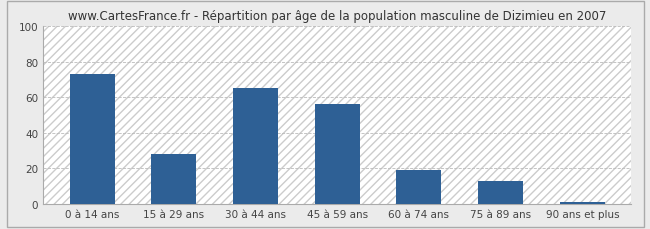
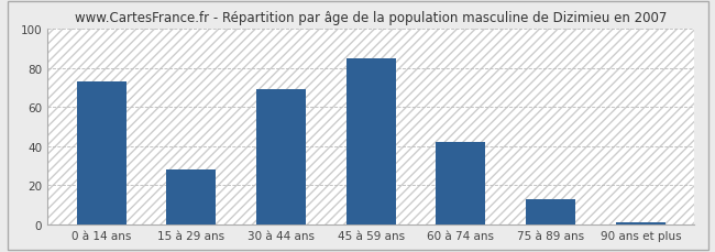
30 à 44 ans: 65 -> 69
45 à 59 ans: 56 -> 85
60 à 74 ans: 19 -> 42
